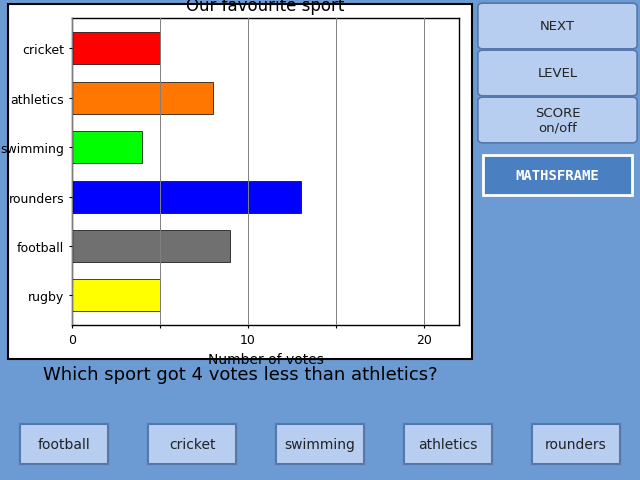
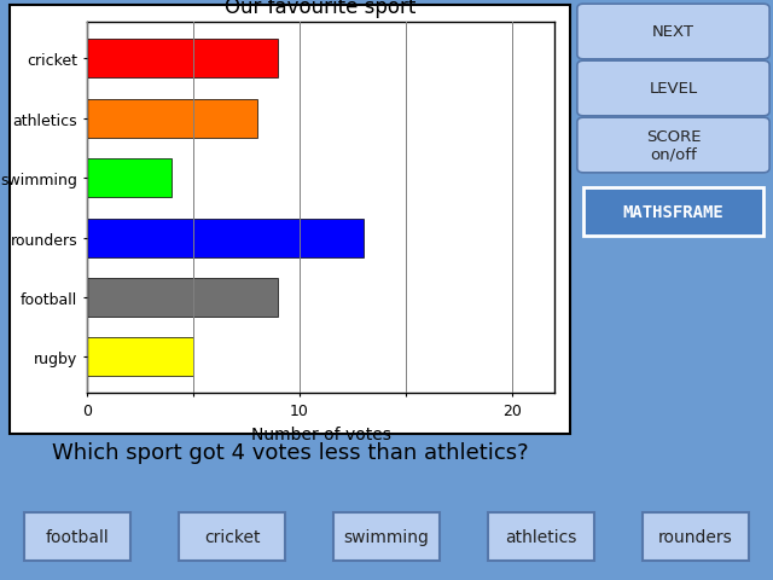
cricket: 5 -> 9
